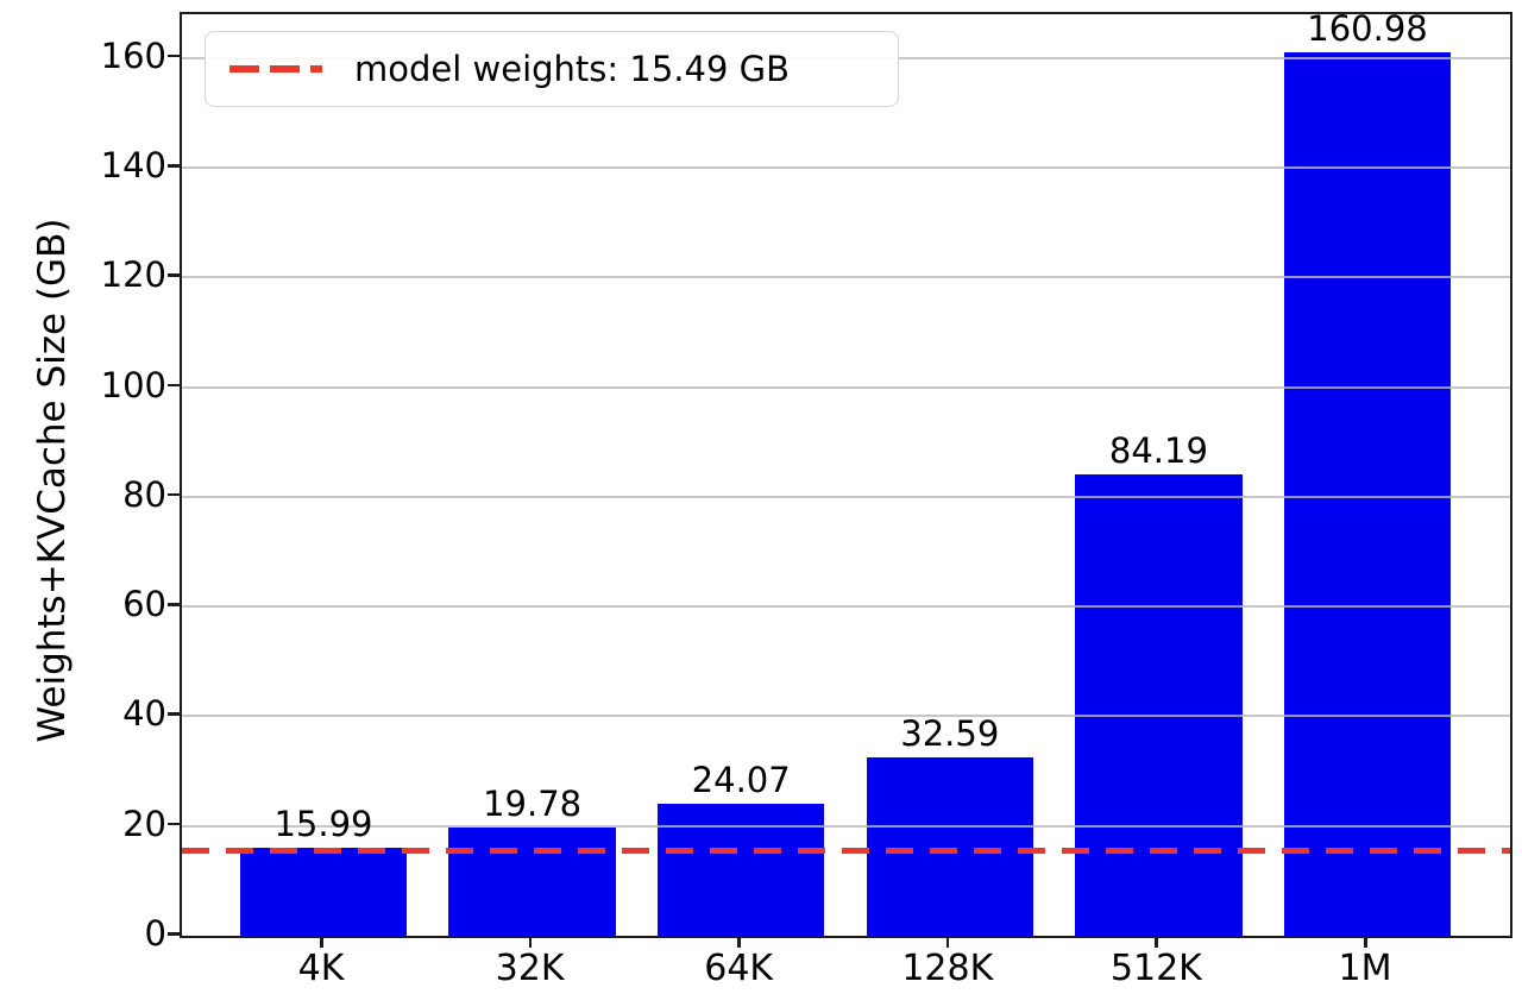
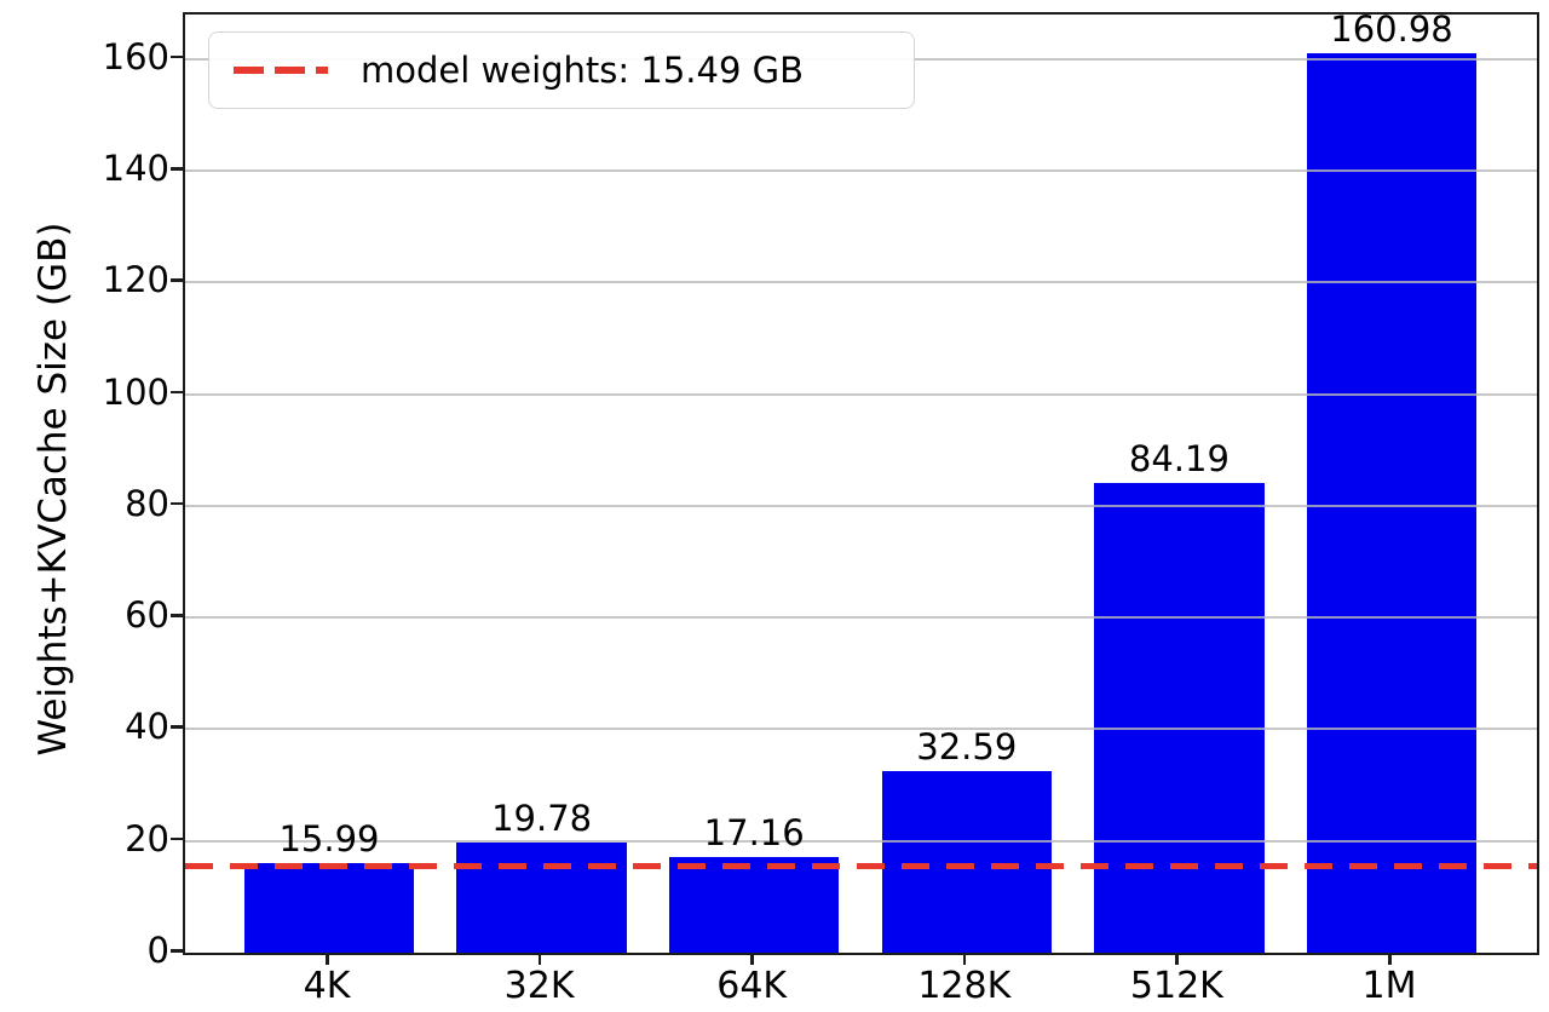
64K: 24.07 -> 17.16
